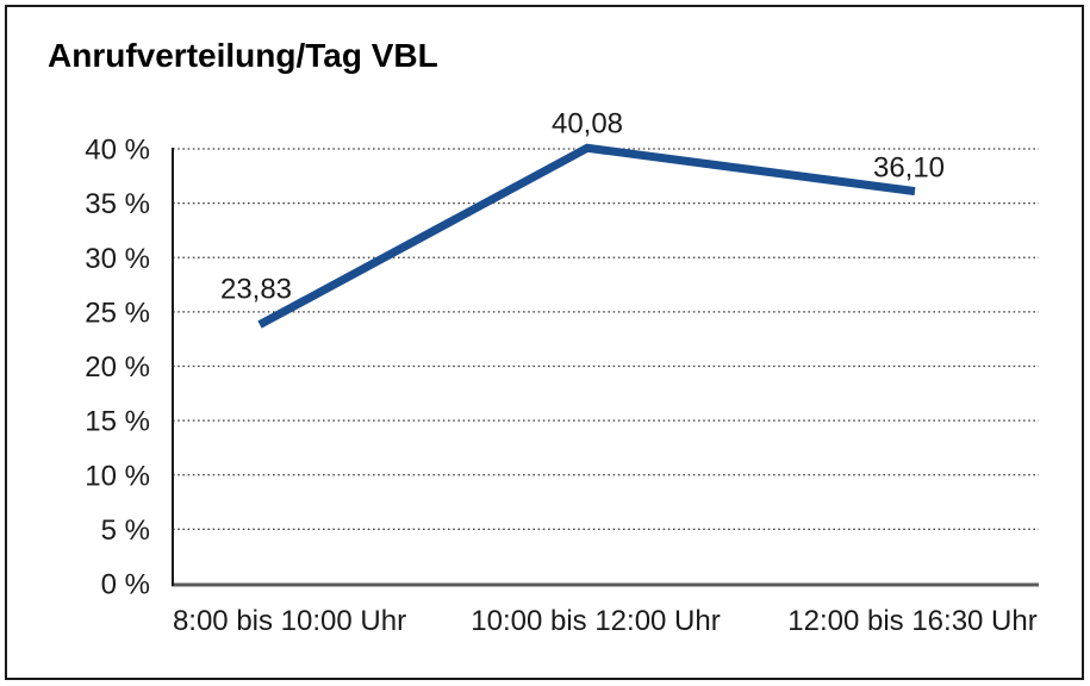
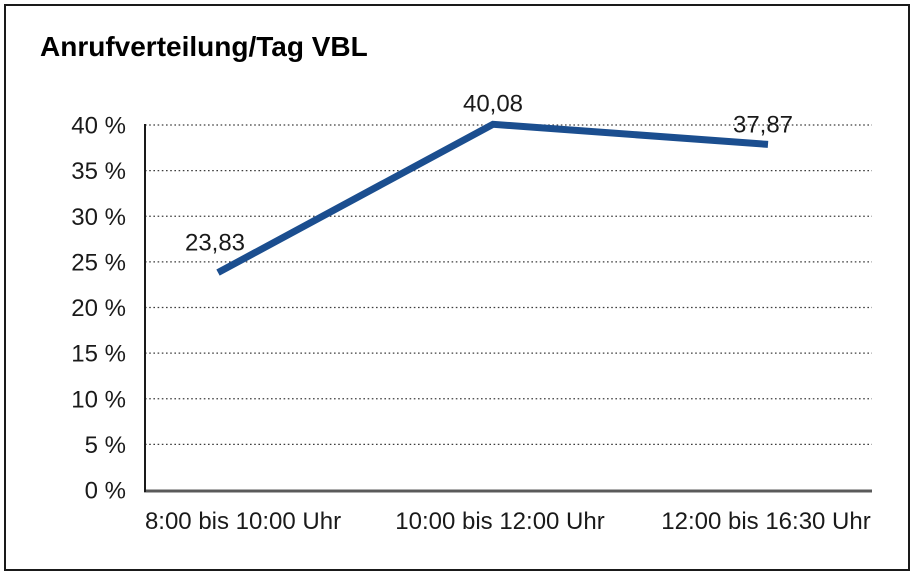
12:00 bis 16:30 Uhr: 36,10 -> 37,87
